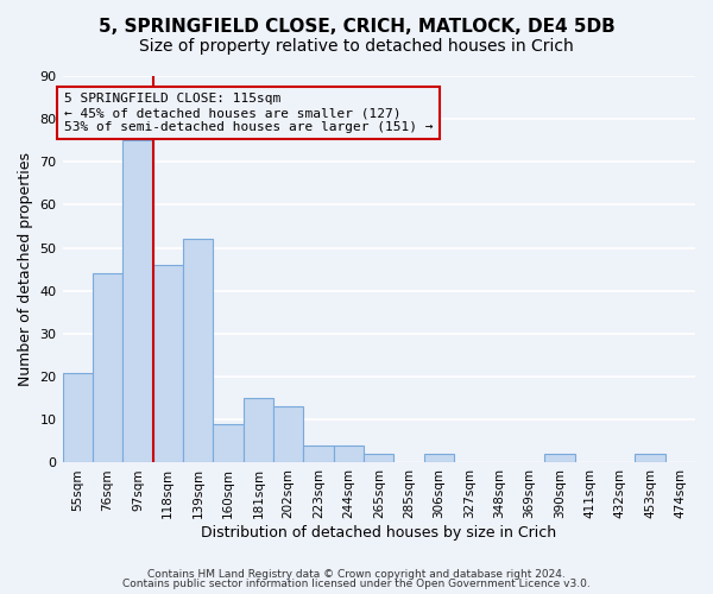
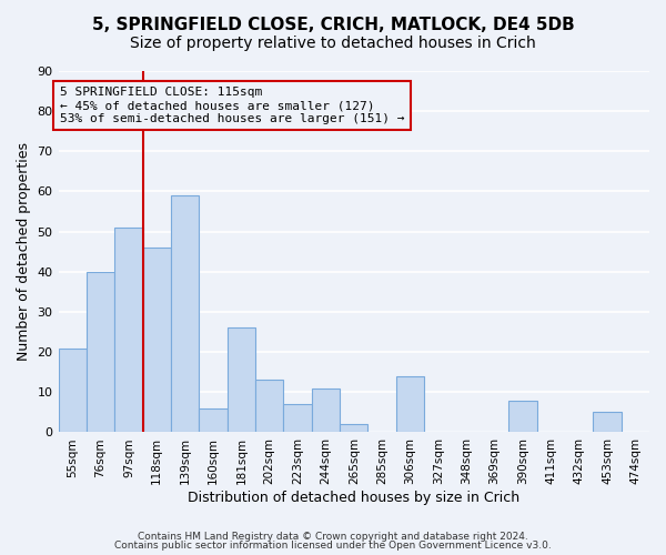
76sqm: 44 -> 40
97sqm: 75 -> 51
139sqm: 52 -> 59
160sqm: 9 -> 6
181sqm: 15 -> 26
223sqm: 4 -> 7
244sqm: 4 -> 11
306sqm: 2 -> 14
390sqm: 2 -> 8
453sqm: 2 -> 5
